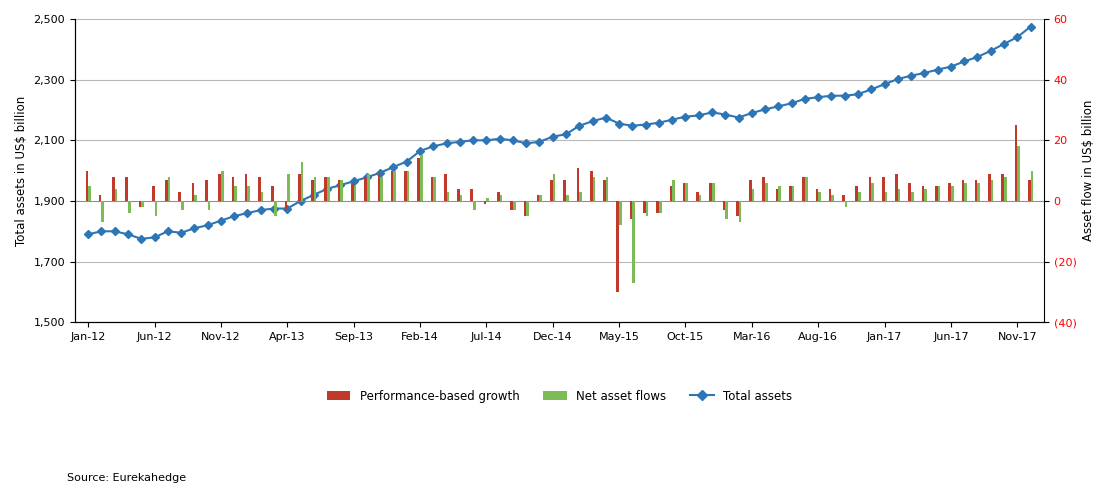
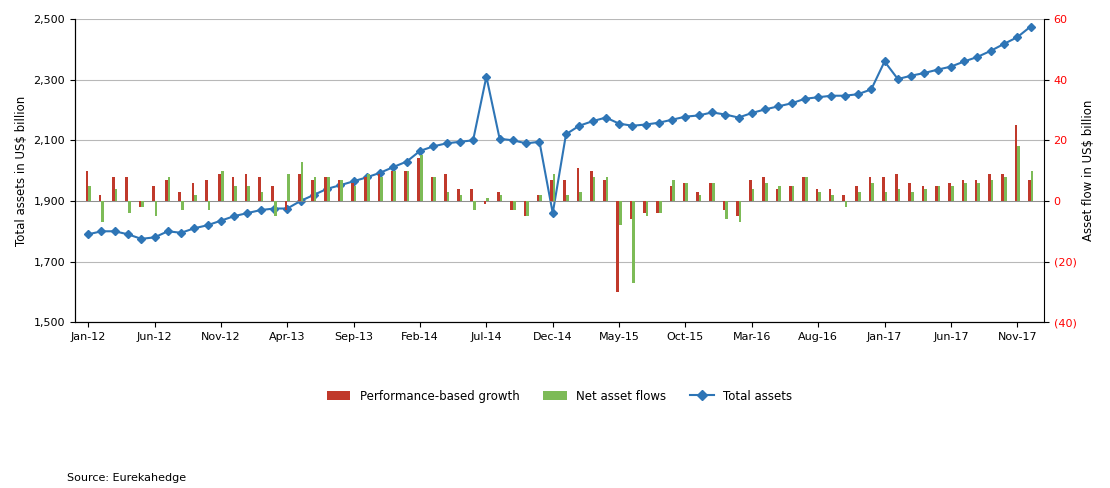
Total assets/Jul-14: 2,100 -> 2,310
Total assets/Dec-14: 2,112 -> 1,860
Total assets/Jan-17: 2,285 -> 2,360
